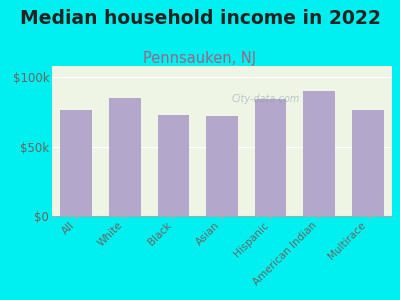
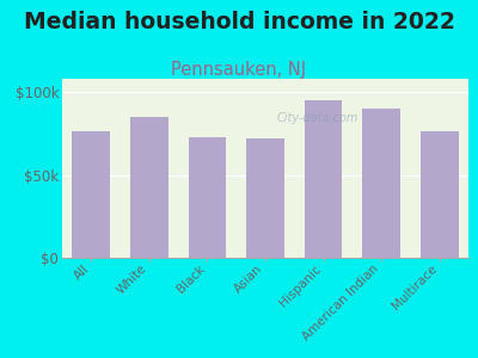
Hispanic: $84k -> $95k
